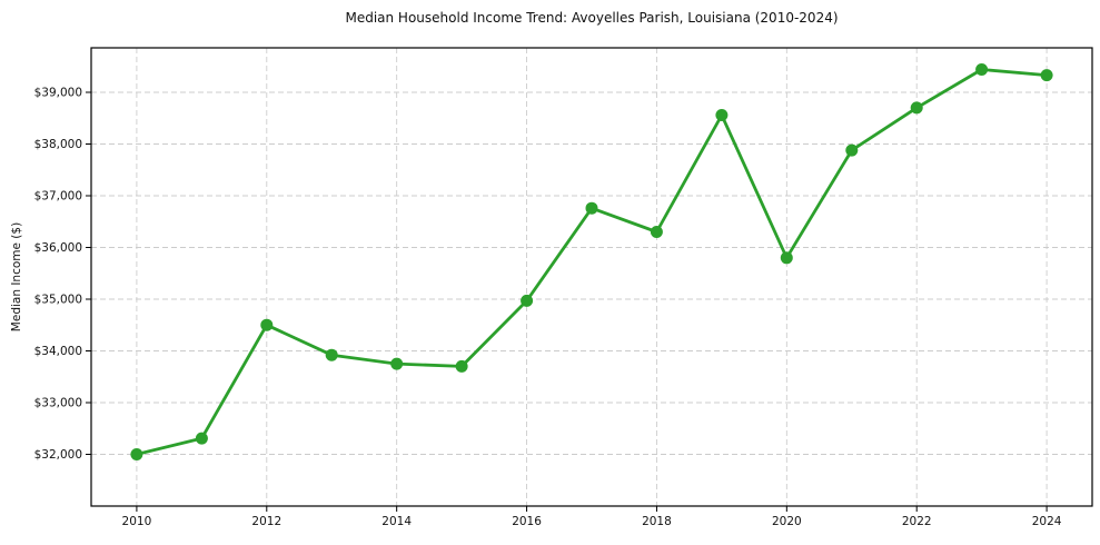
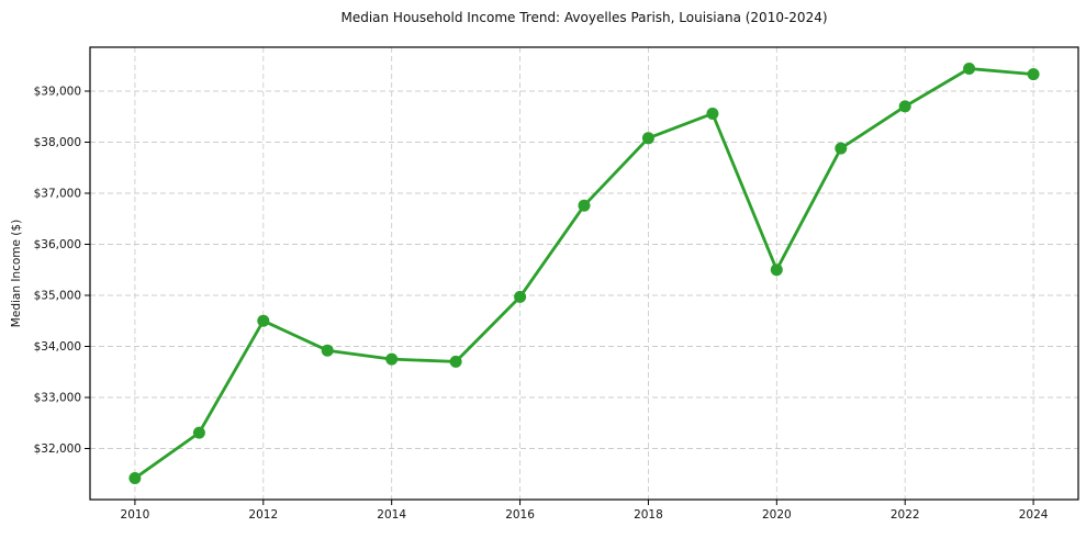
2010: $32000 -> $31400
2018: $36300 -> $38100
2020: $35800 -> $35500
